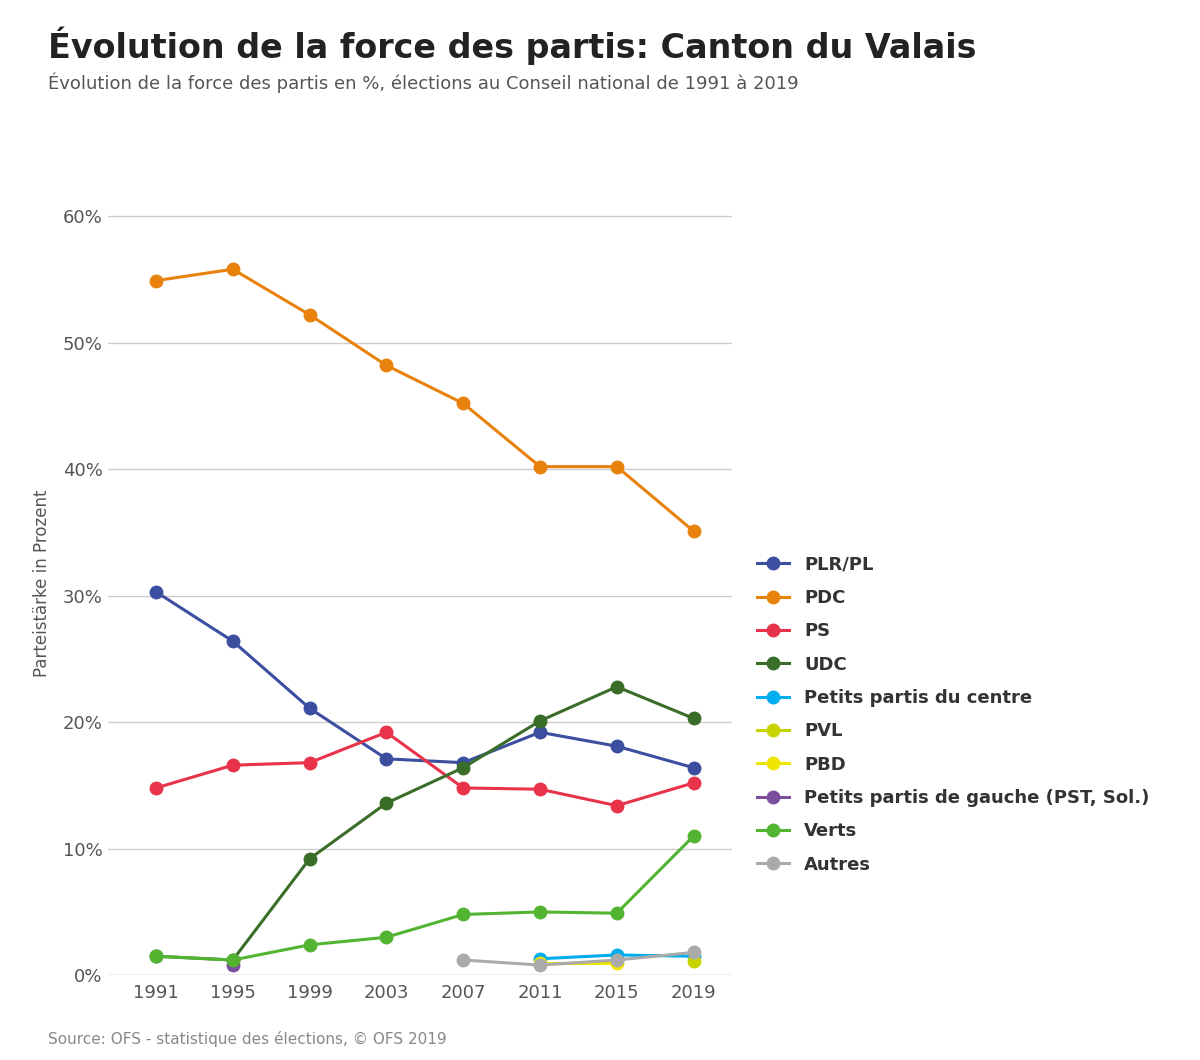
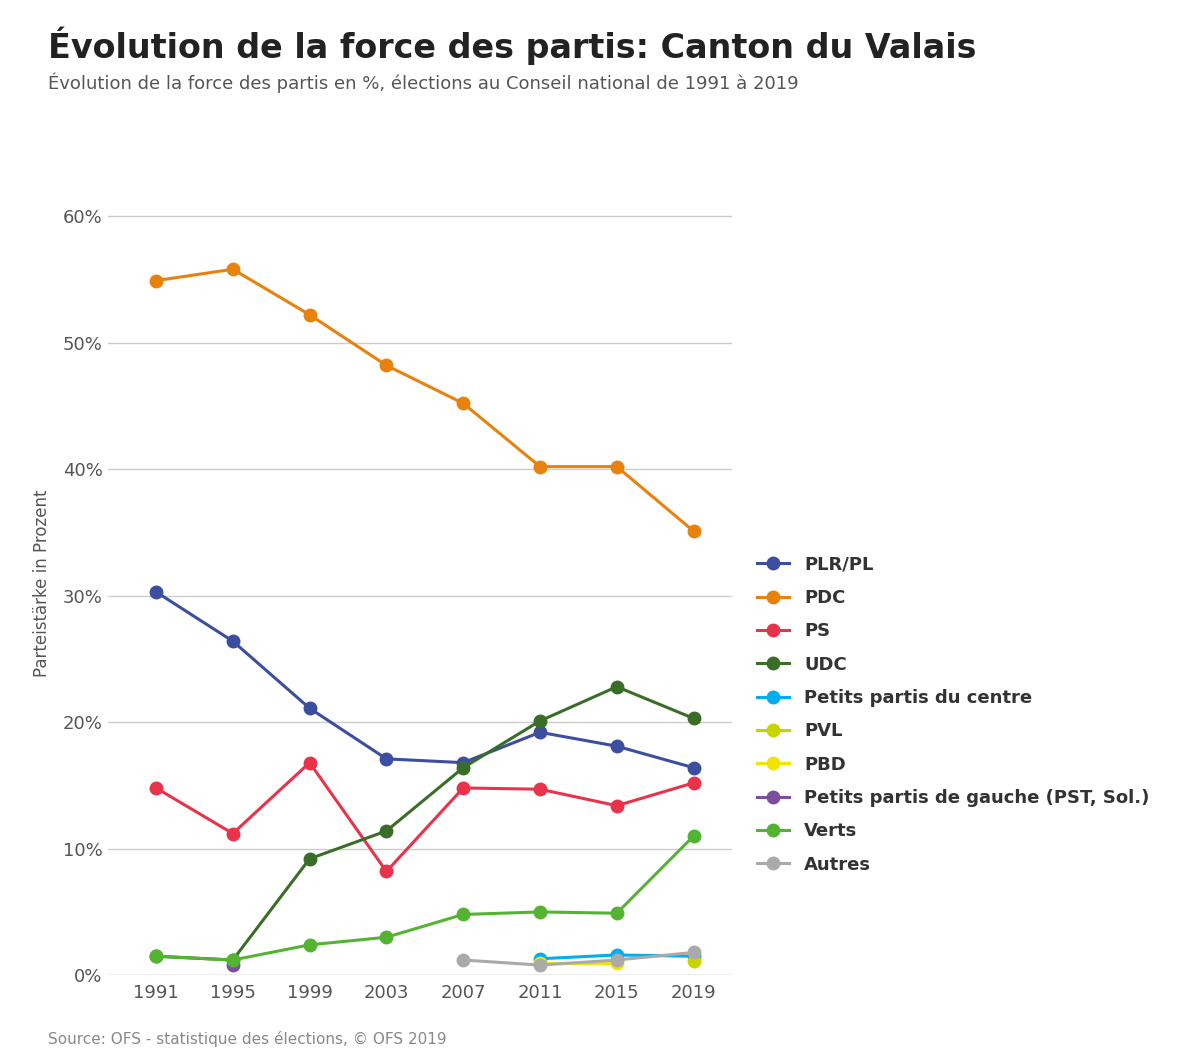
PS/1995: 16.6% -> 11.2%
PS/2003: 19.2% -> 8.2%
UDC/2003: 13.6% -> 11.4%
